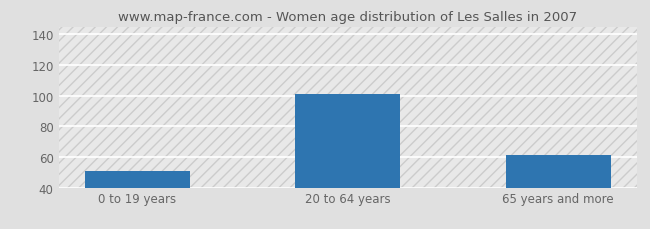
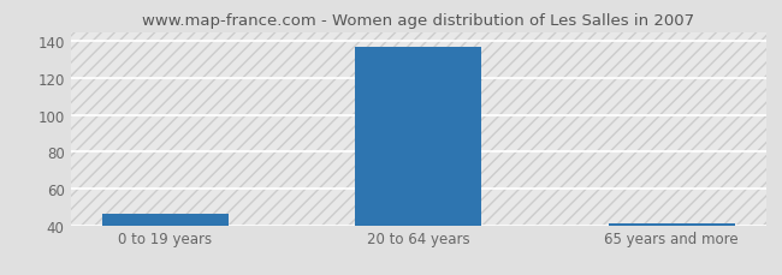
0 to 19 years: 51 -> 46
20 to 64 years: 101 -> 137
65 years and more: 61 -> 41
